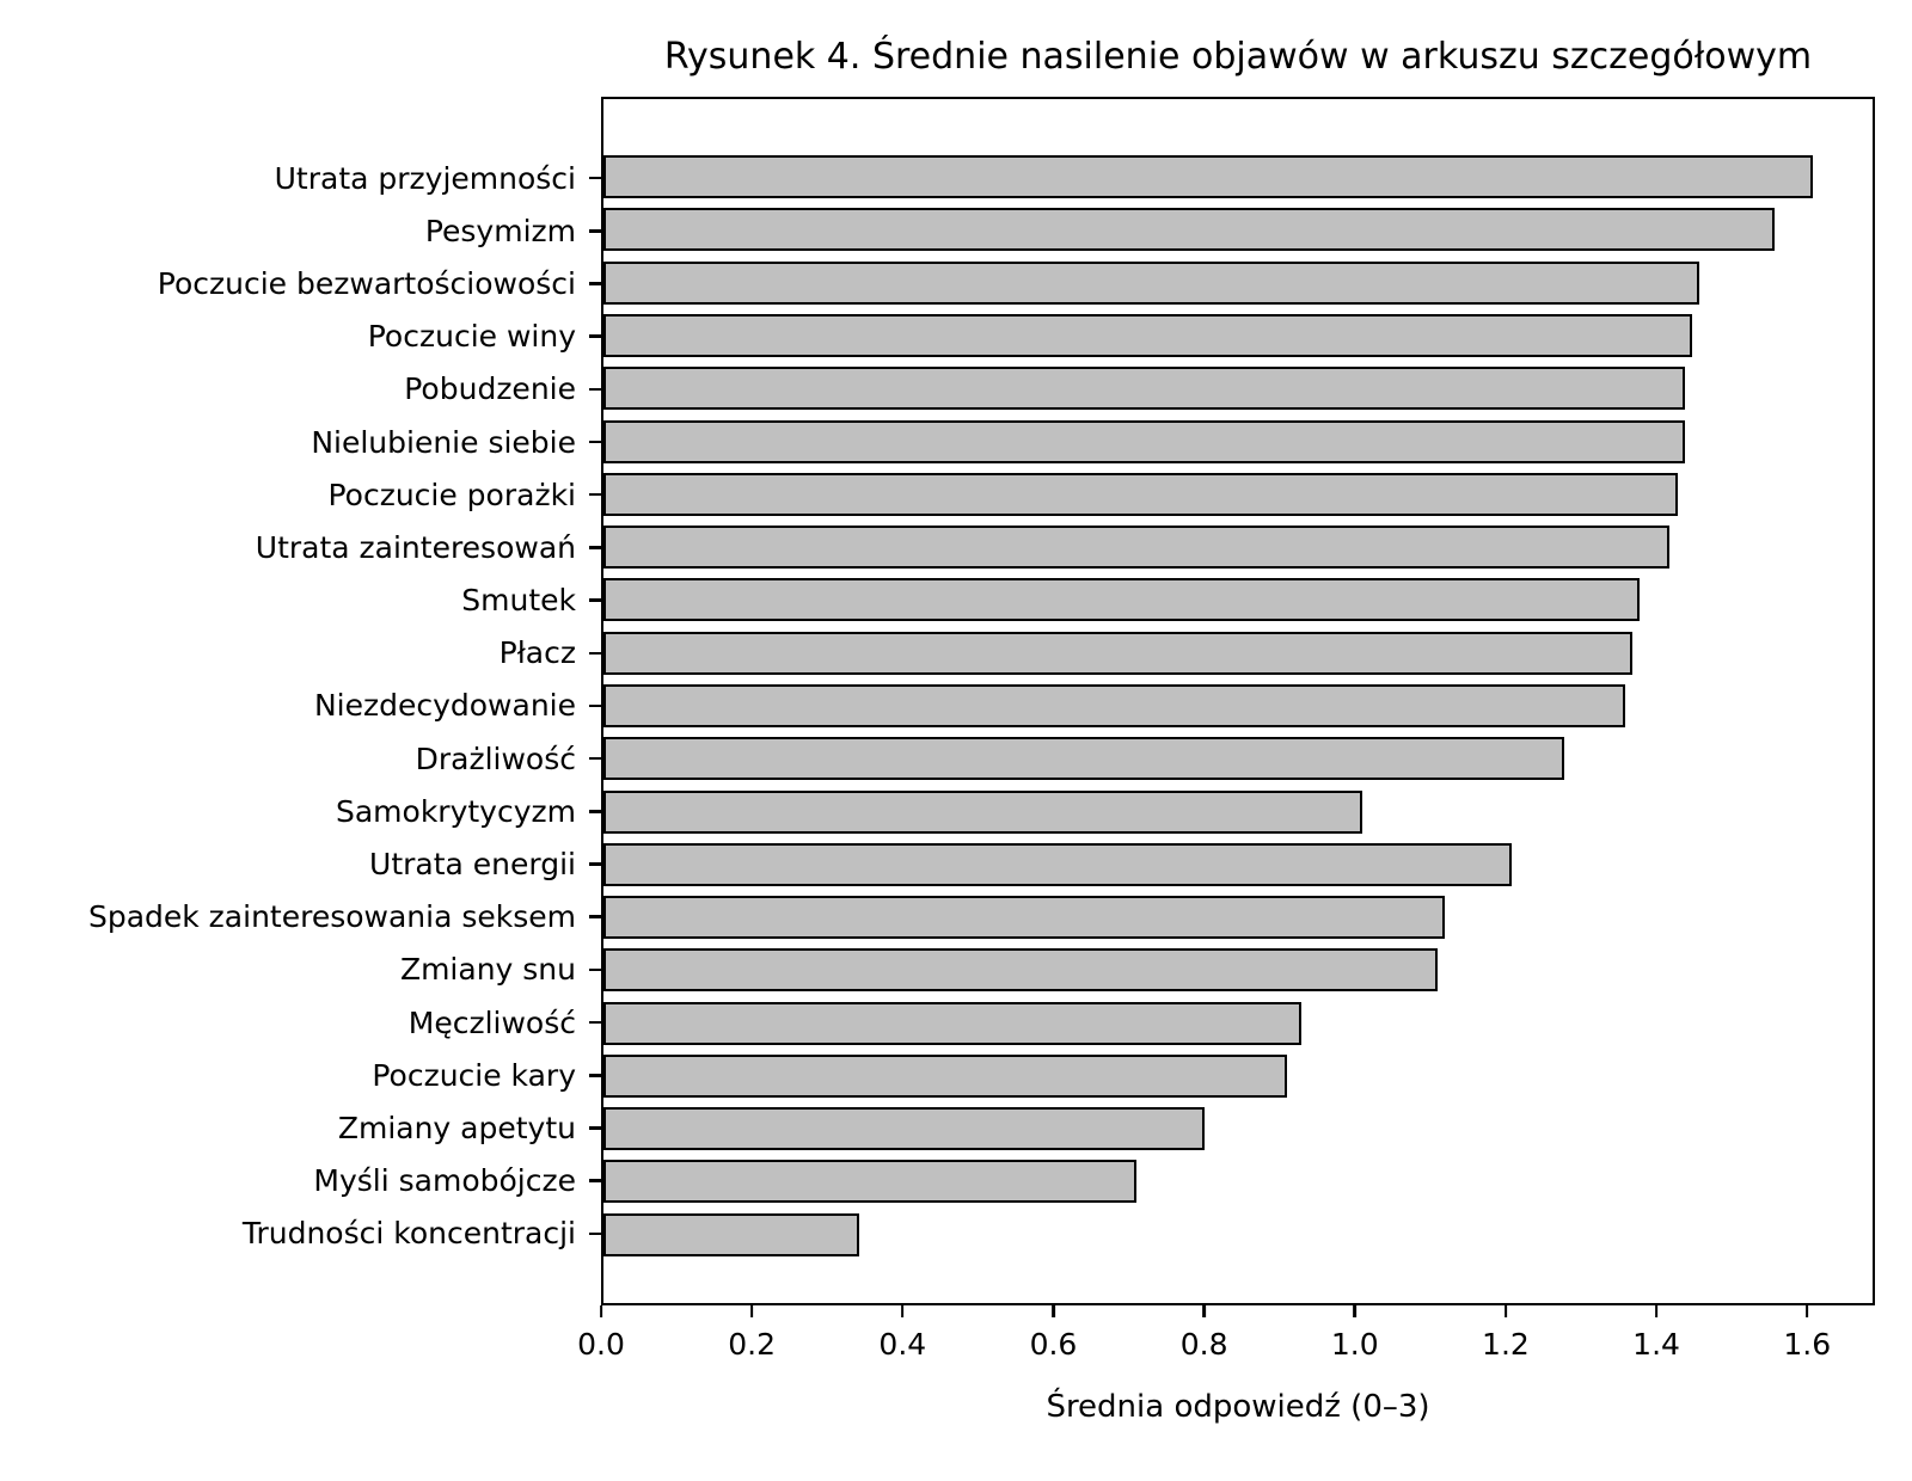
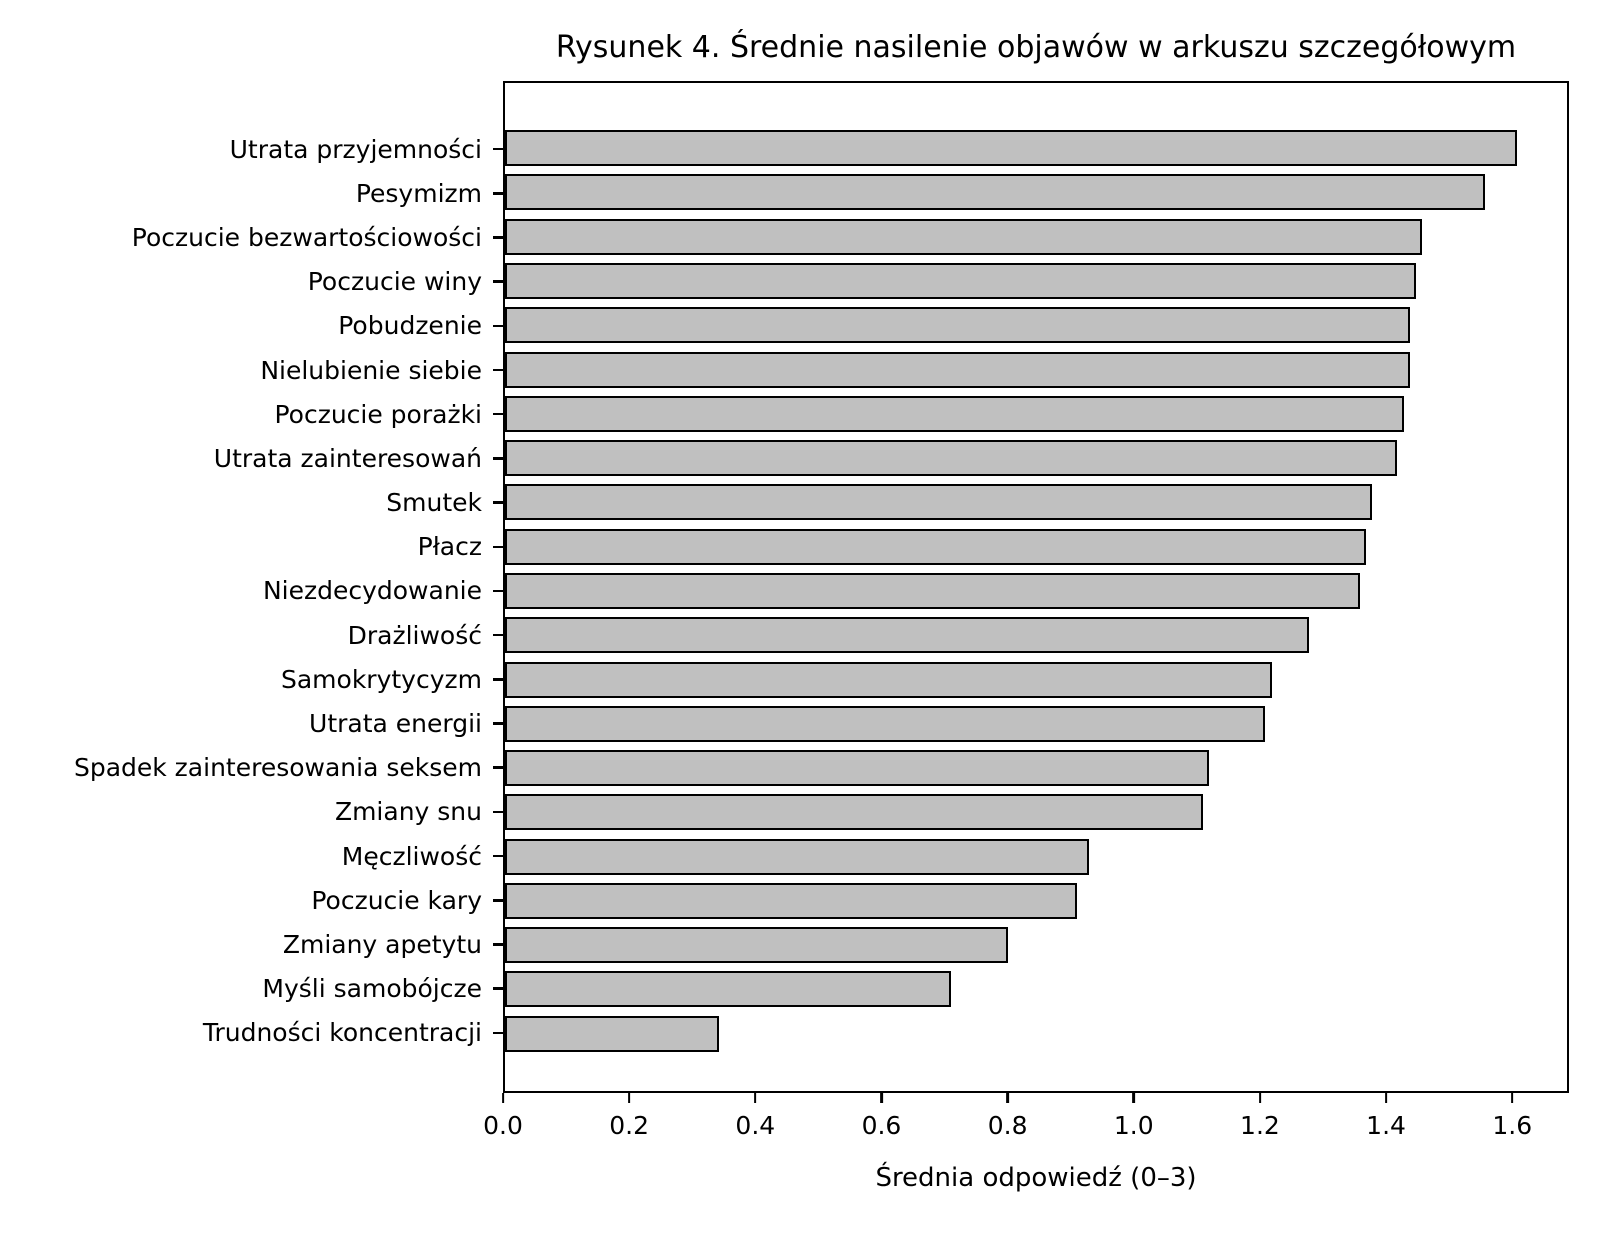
Samokrytycyzm: 1.01 -> 1.22
